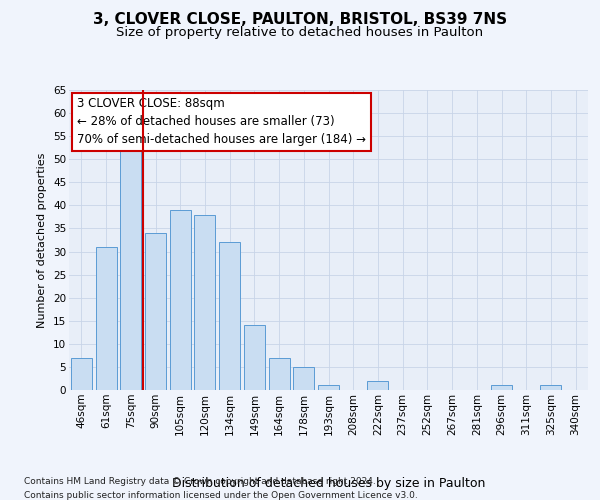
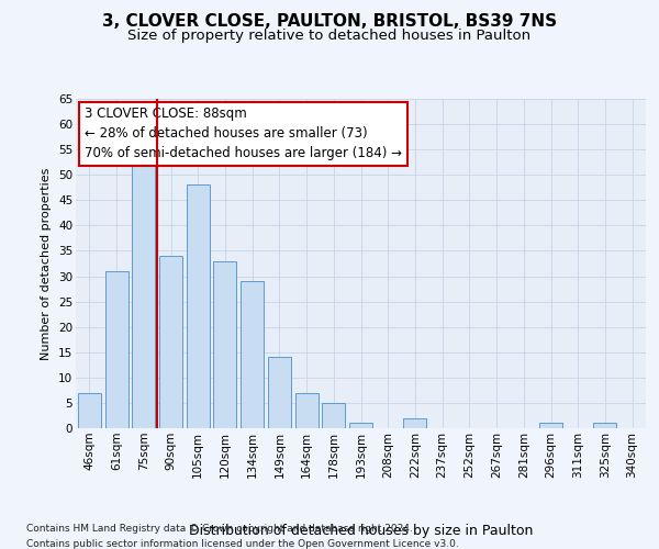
105sqm: 39 -> 48
120sqm: 38 -> 33
134sqm: 32 -> 29
